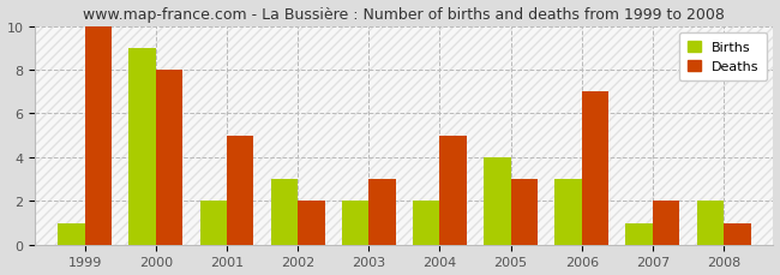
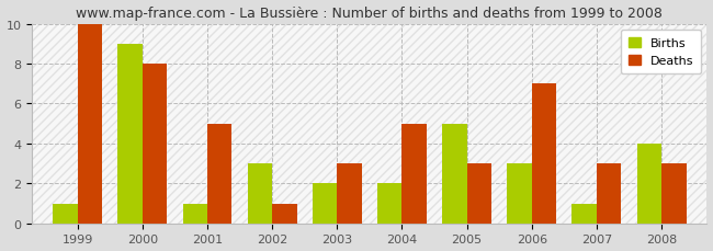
Births/2001: 2 -> 1
Deaths/2002: 2 -> 1
Births/2005: 4 -> 5
Deaths/2007: 2 -> 3
Births/2008: 2 -> 4
Deaths/2008: 1 -> 3
